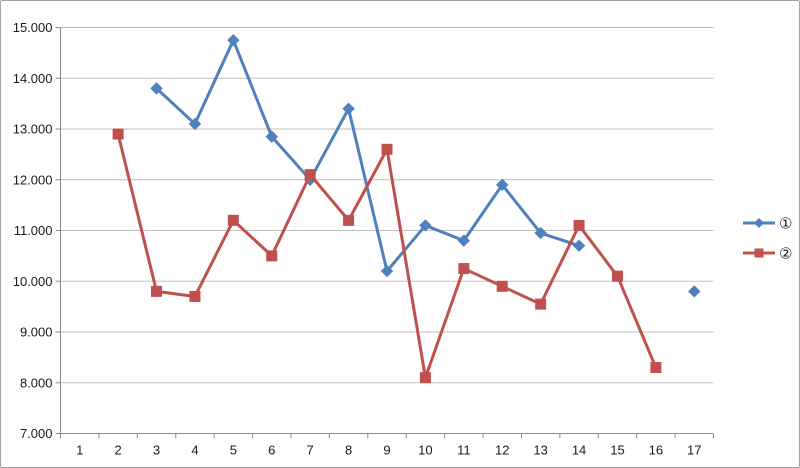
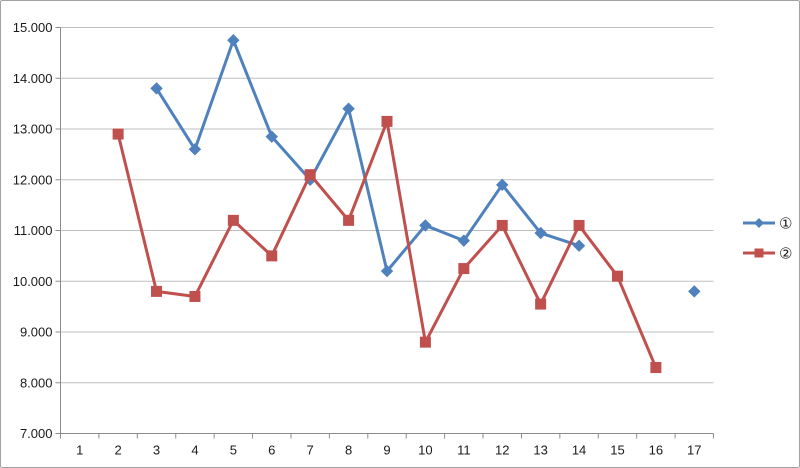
①/4: 13.1 -> 12.6
②/9: 12.6 -> 13.2
②/10: 8.1 -> 8.8
②/12: 9.9 -> 11.1
